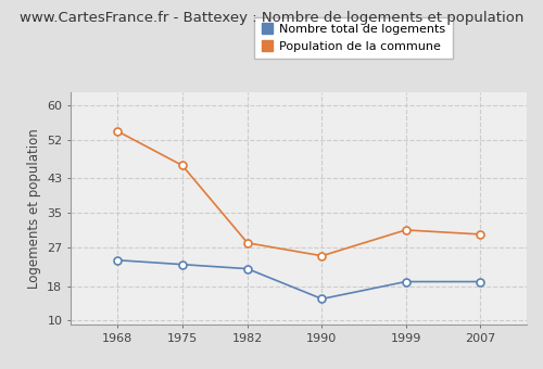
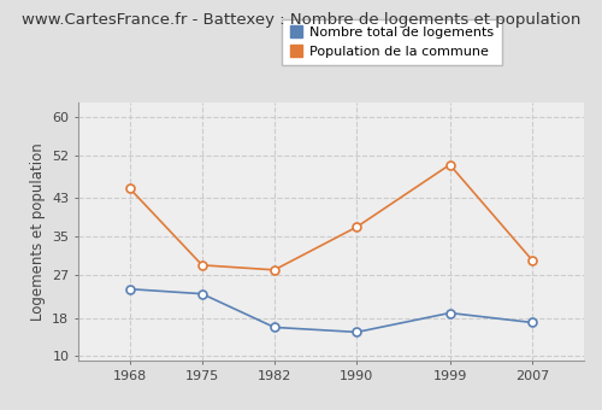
Population de la commune/1968: 54 -> 45
Population de la commune/1975: 46 -> 29
Nombre total de logements/1982: 22 -> 16
Population de la commune/1990: 25 -> 37
Population de la commune/1999: 31 -> 50
Nombre total de logements/2007: 19 -> 17
